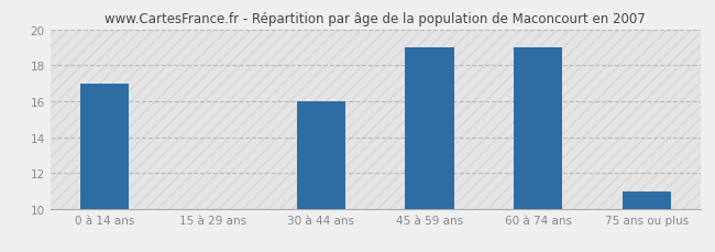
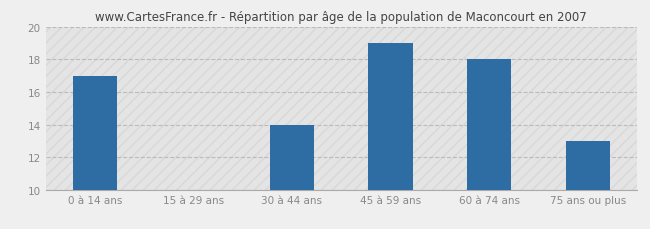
30 à 44 ans: 16.0 -> 14.0
60 à 74 ans: 19.0 -> 18.0
75 ans ou plus: 11.0 -> 13.0
